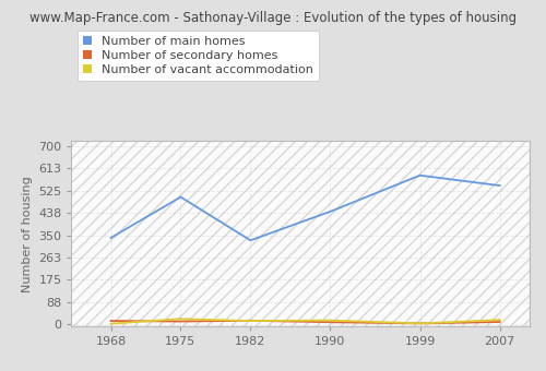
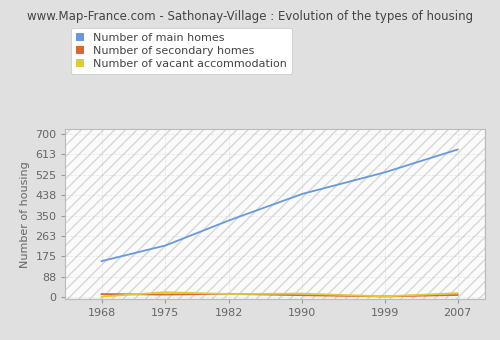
Number of main homes/1968: 340 -> 155
Number of main homes/1975: 500 -> 222
Number of main homes/1999: 585 -> 535
Number of main homes/2007: 545 -> 633
